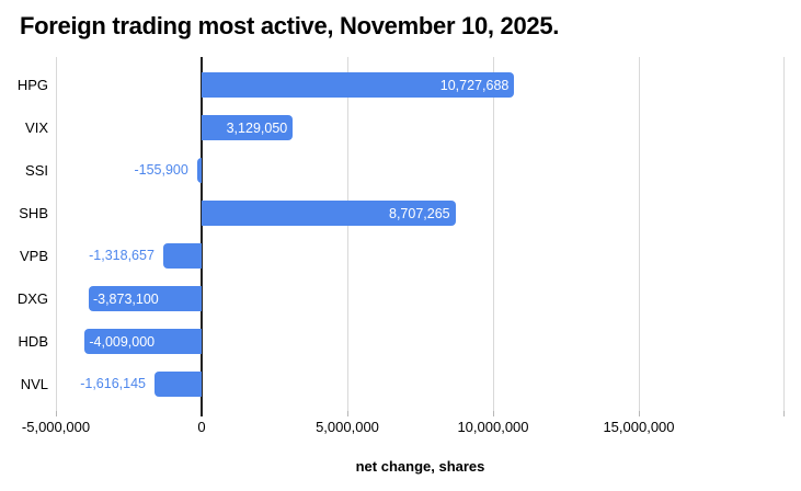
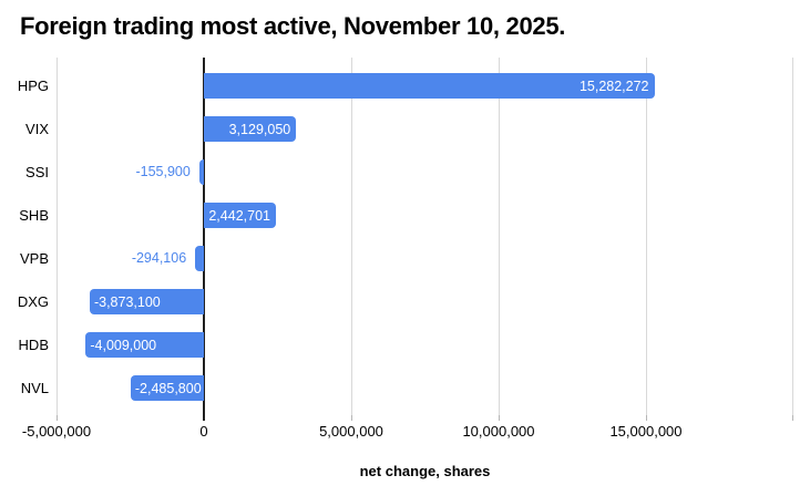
HPG: 10,727,688 -> 15,282,272
SHB: 8,707,265 -> 2,442,701
VPB: -1,318,657 -> -294,106
NVL: -1,616,145 -> -2,485,800
